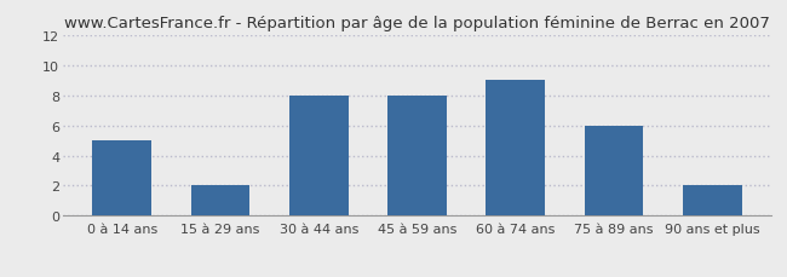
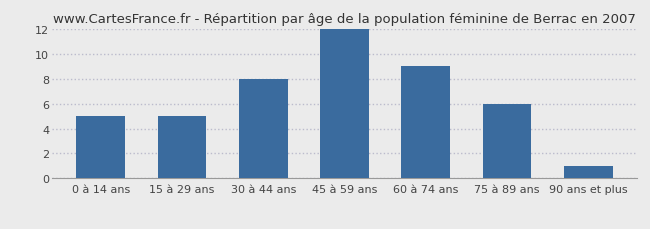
15 à 29 ans: 2 -> 5
45 à 59 ans: 8 -> 12
90 ans et plus: 2 -> 1
